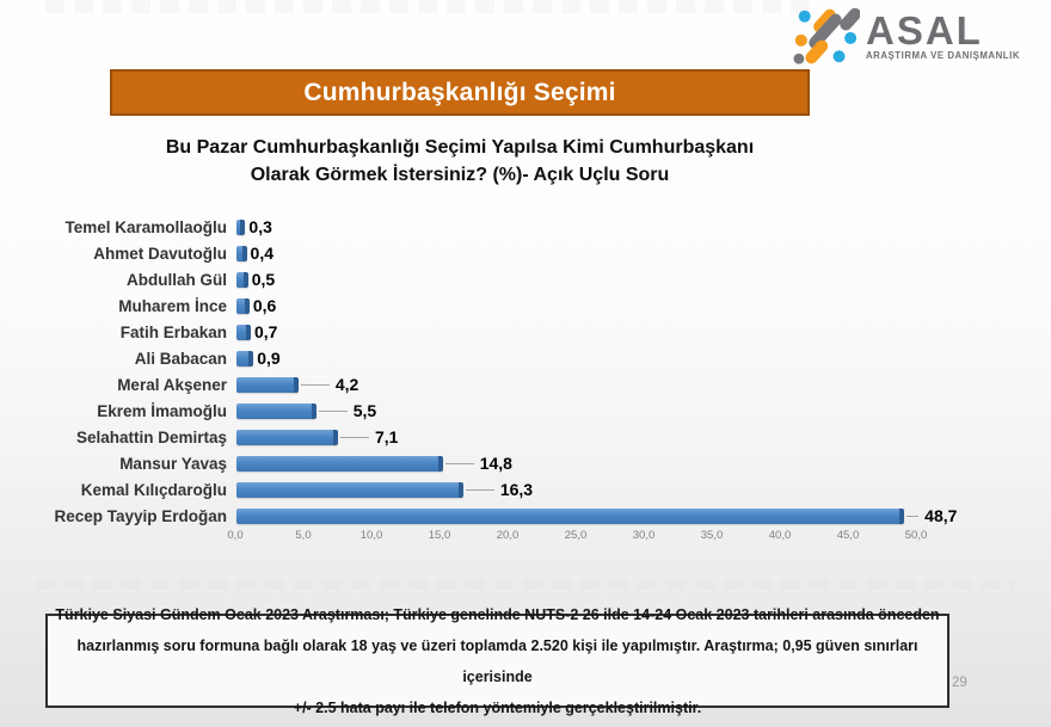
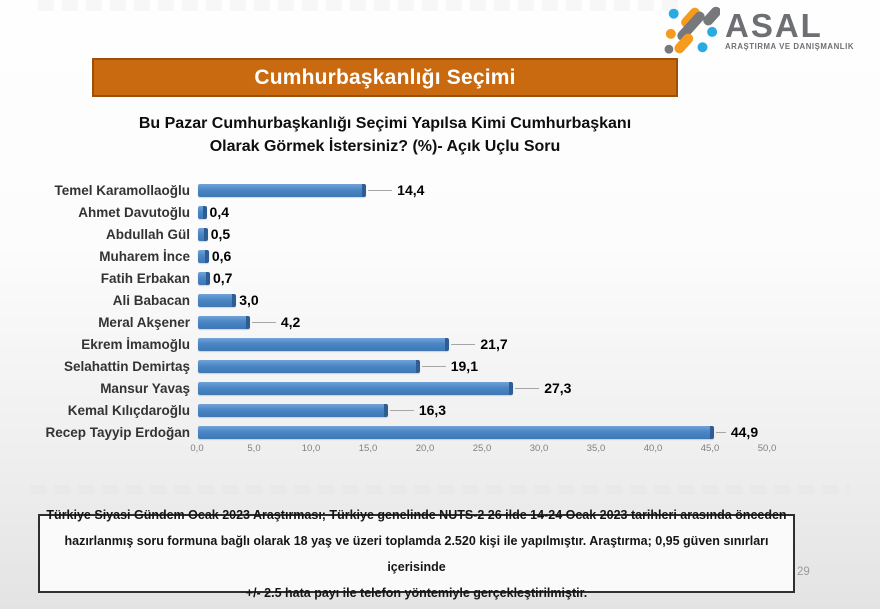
Temel Karamollaoğlu: 0,3 -> 14,4
Ali Babacan: 0,9 -> 3,0
Ekrem İmamoğlu: 5,5 -> 21,7
Selahattin Demirtaş: 7,1 -> 19,1
Mansur Yavaş: 14,8 -> 27,3
Recep Tayyip Erdoğan: 48,7 -> 44,9
